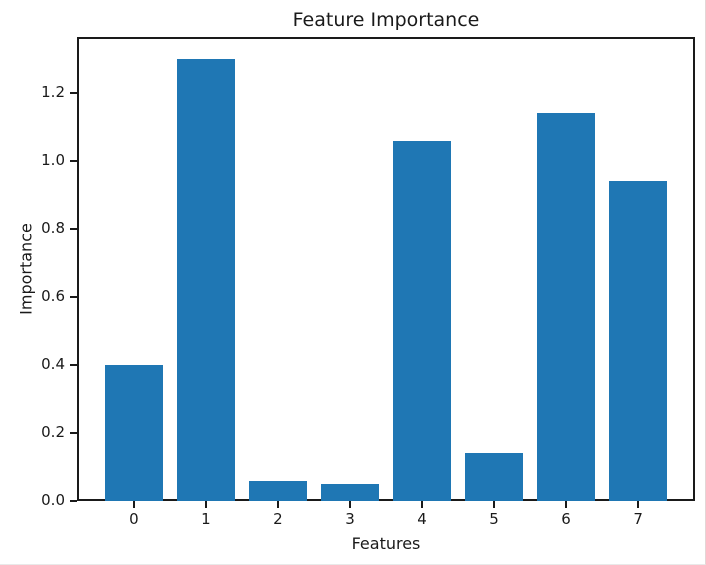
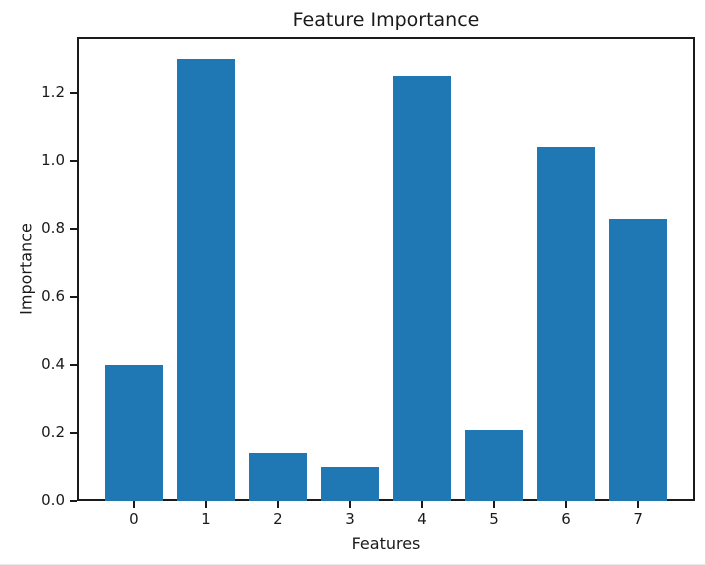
2: 0.06 -> 0.14
3: 0.05 -> 0.10
4: 1.06 -> 1.25
5: 0.14 -> 0.21
6: 1.14 -> 1.04
7: 0.94 -> 0.83
